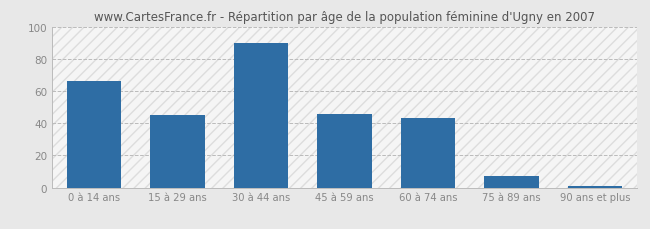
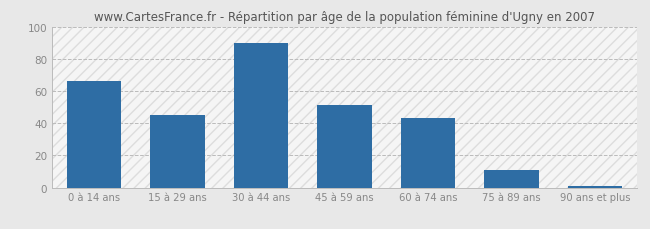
45 à 59 ans: 46 -> 51
75 à 89 ans: 7 -> 11
